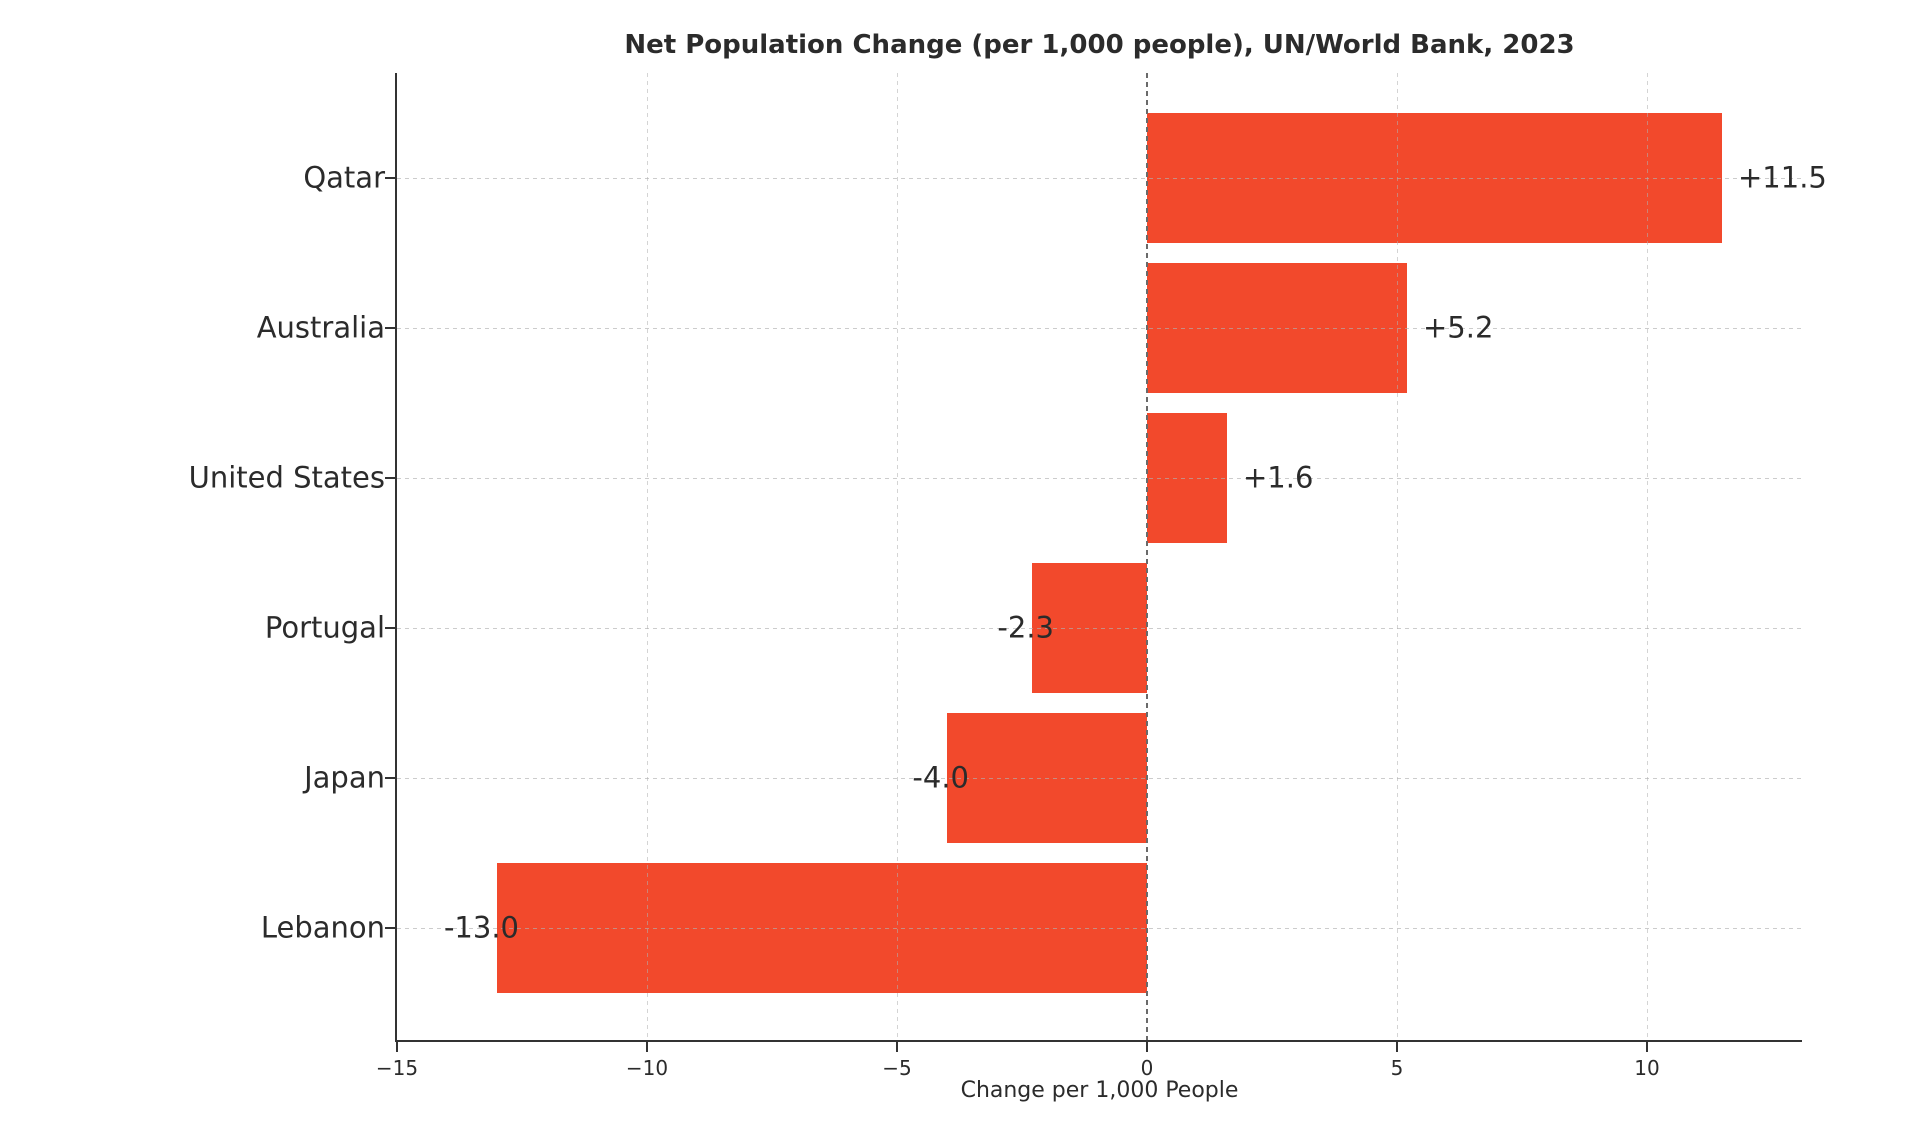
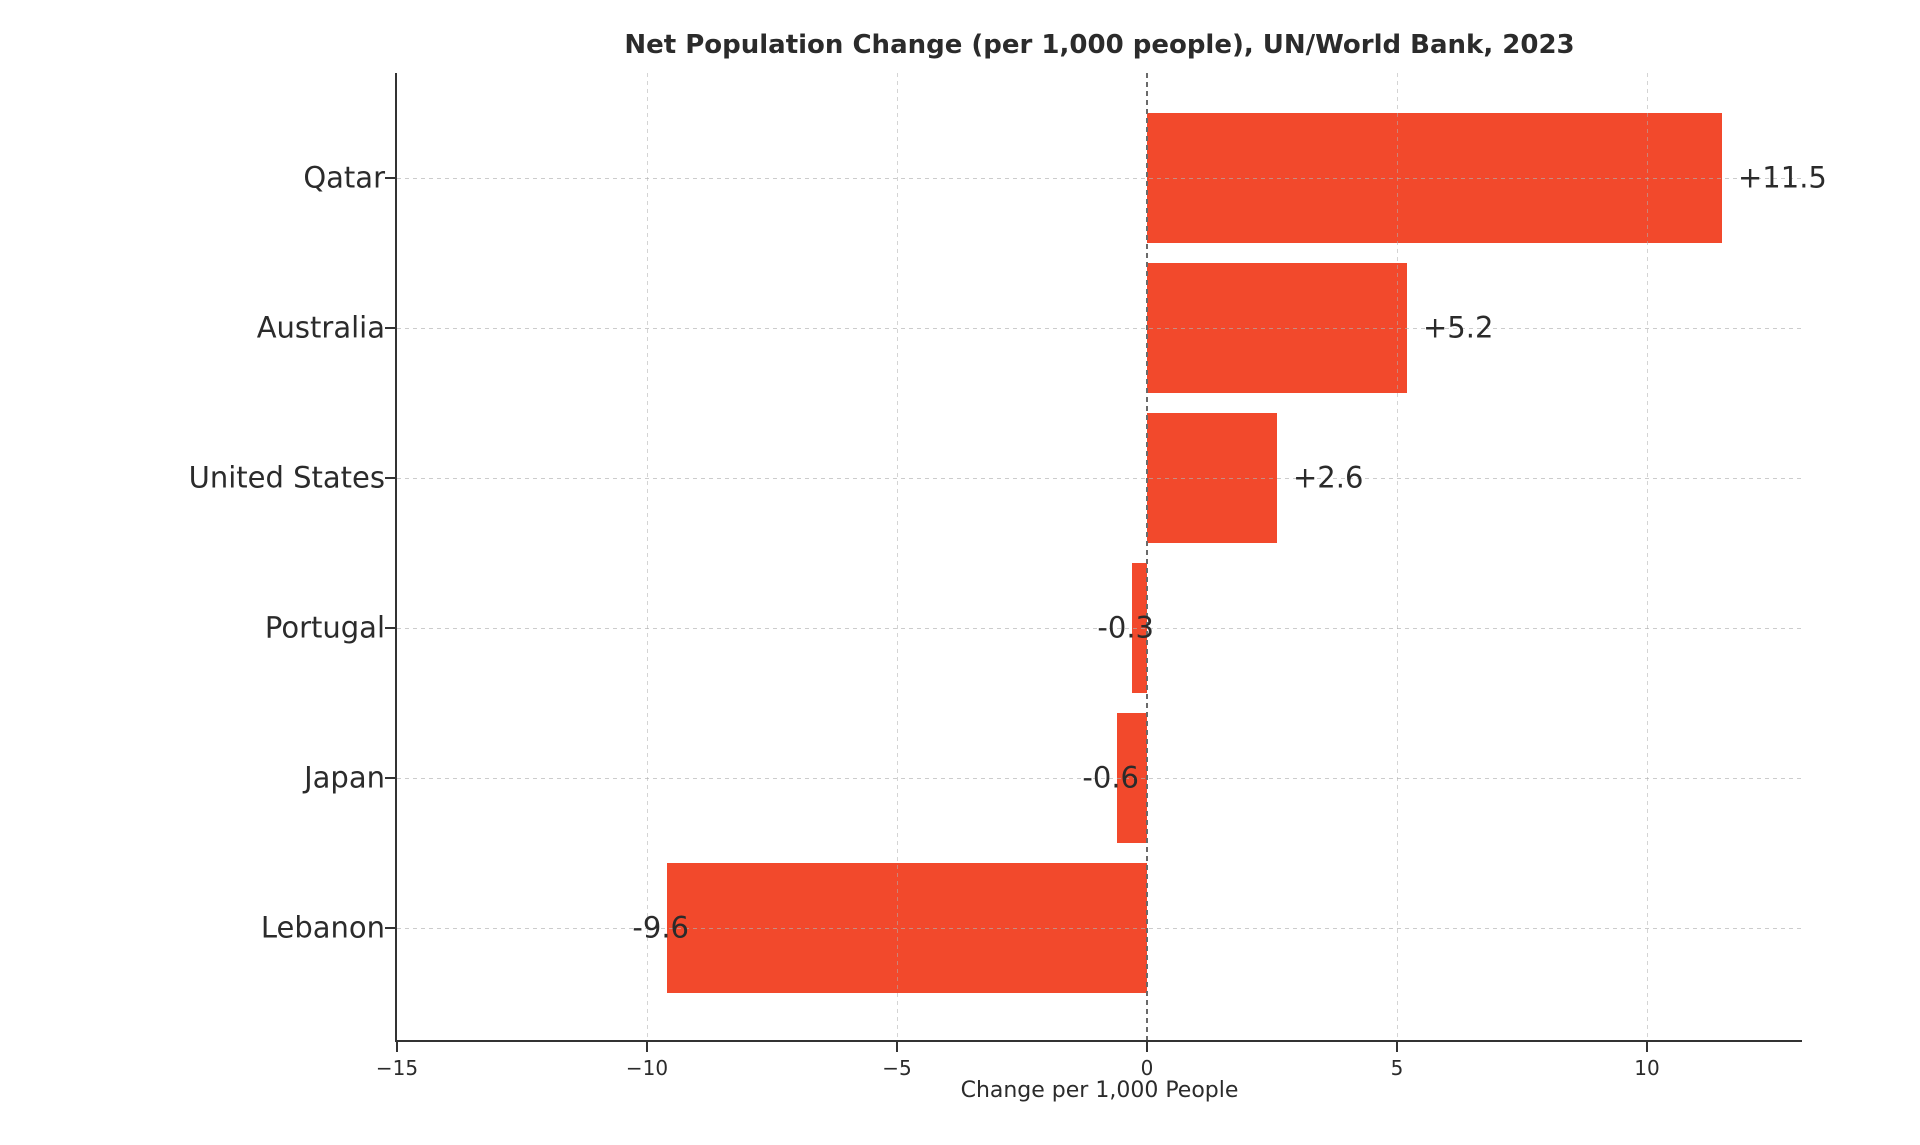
United States: +1.6 -> +2.6
Portugal: -2.3 -> -0.3
Japan: -4.0 -> -0.6
Lebanon: -13.0 -> -9.6
